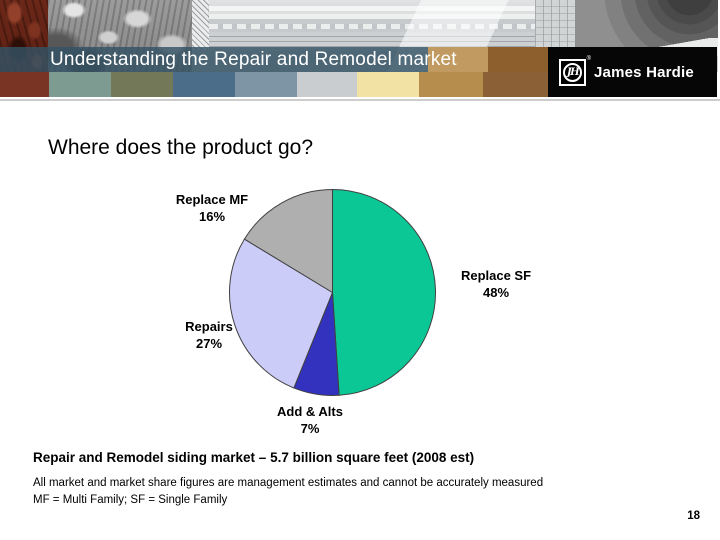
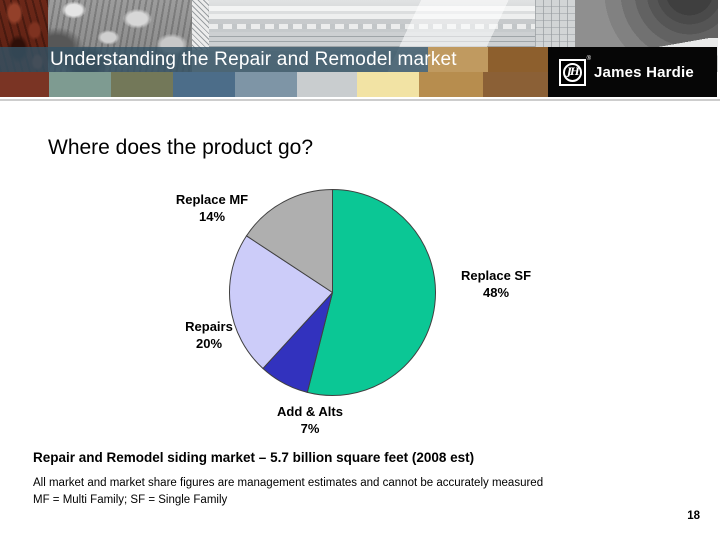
Repairs: 27% -> 20%
Replace MF: 16% -> 14%
